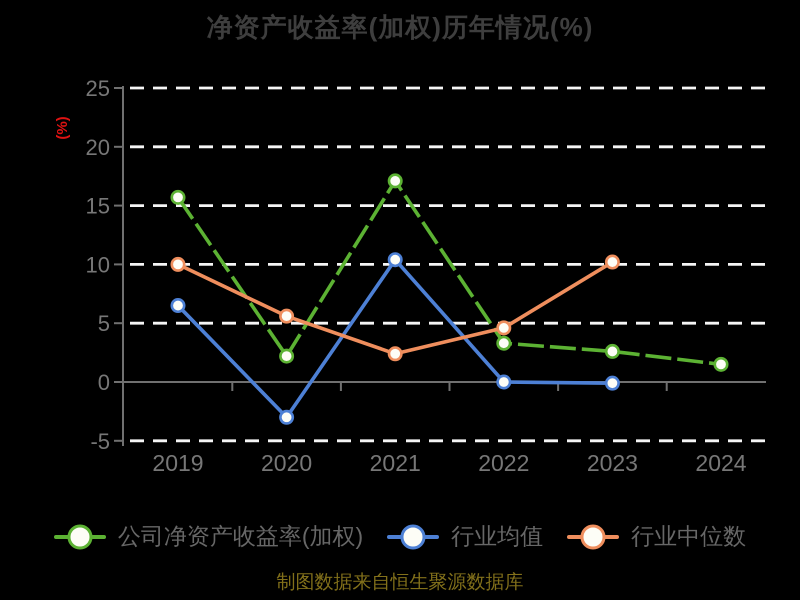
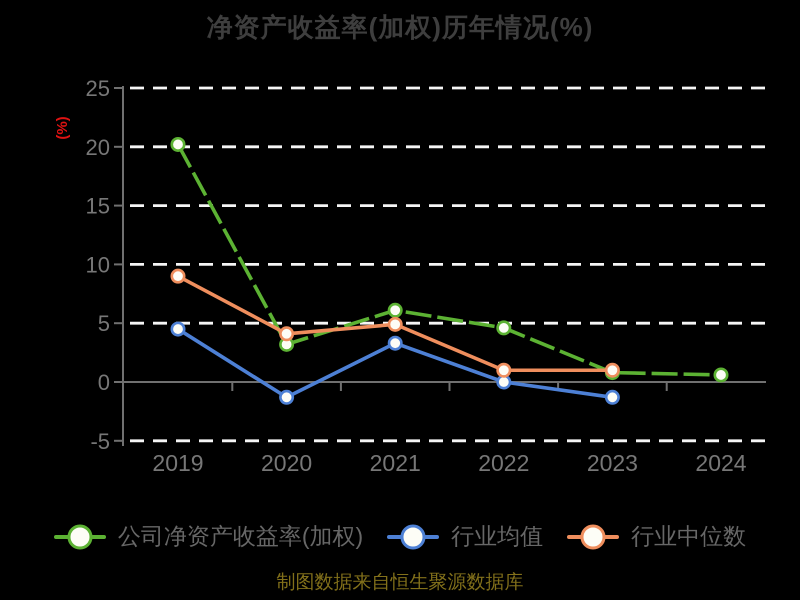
公司净资产收益率(加权)/2019: 15.7 -> 20.2
行业均值/2019: 6.5 -> 4.5
行业中位数/2019: 10.0 -> 9.0
公司净资产收益率(加权)/2020: 2.2 -> 3.2
行业均值/2020: -3.0 -> -1.3
行业中位数/2020: 5.6 -> 4.1
公司净资产收益率(加权)/2021: 17.1 -> 6.1
行业均值/2021: 10.4 -> 3.3
行业中位数/2021: 2.4 -> 4.9
公司净资产收益率(加权)/2022: 3.3 -> 4.6
行业中位数/2022: 4.6 -> 1.0
公司净资产收益率(加权)/2023: 2.6 -> 0.8
行业均值/2023: -0.1 -> -1.3
行业中位数/2023: 10.2 -> 1.0
公司净资产收益率(加权)/2024: 1.5 -> 0.6
